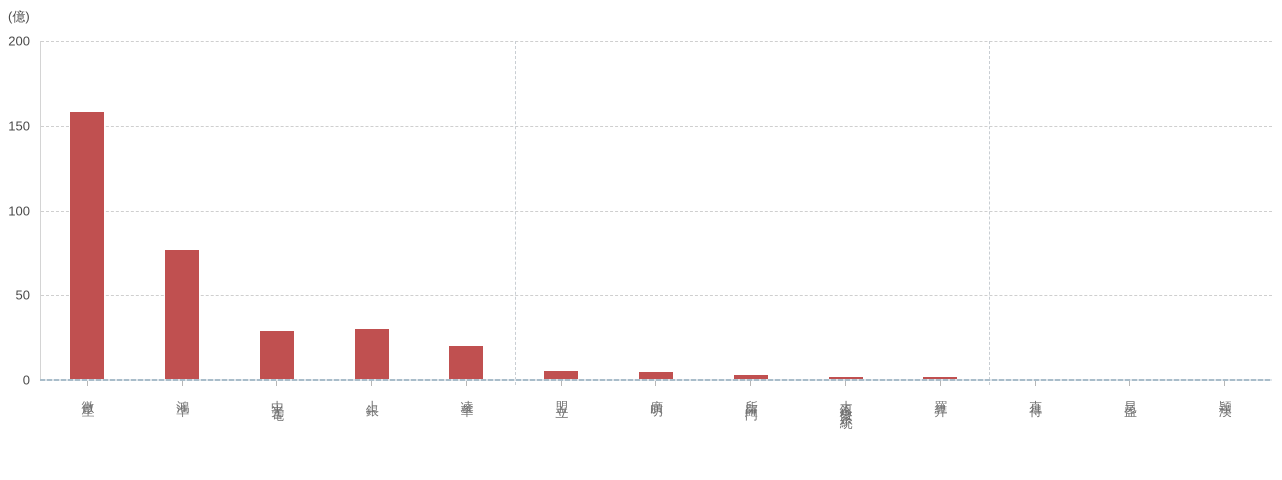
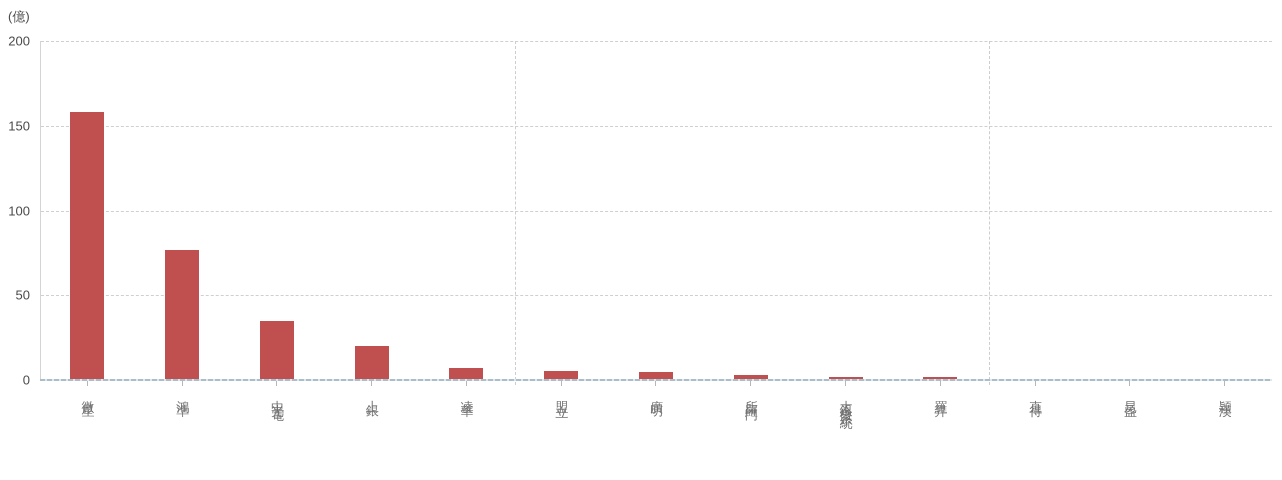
中光電: 29 -> 35
上銀: 30 -> 20
凌華: 20 -> 7
